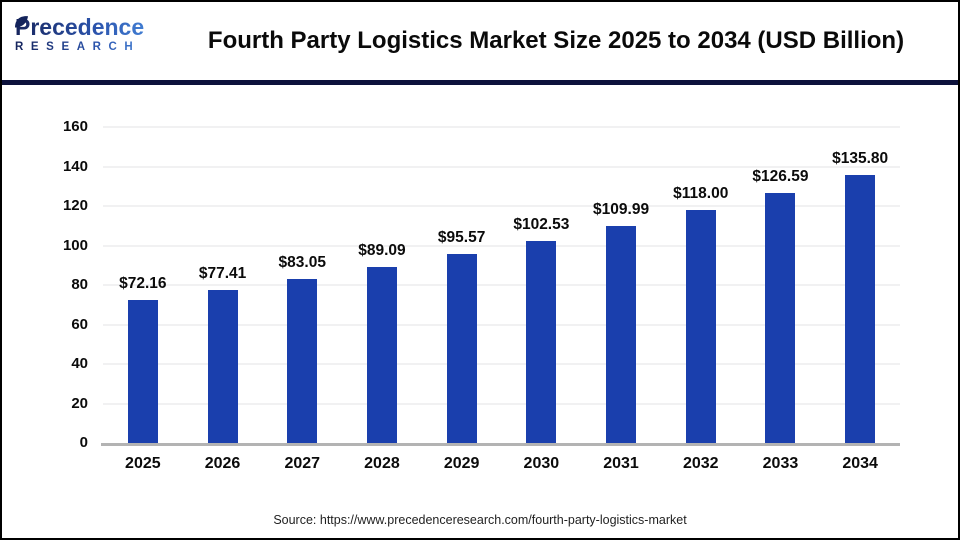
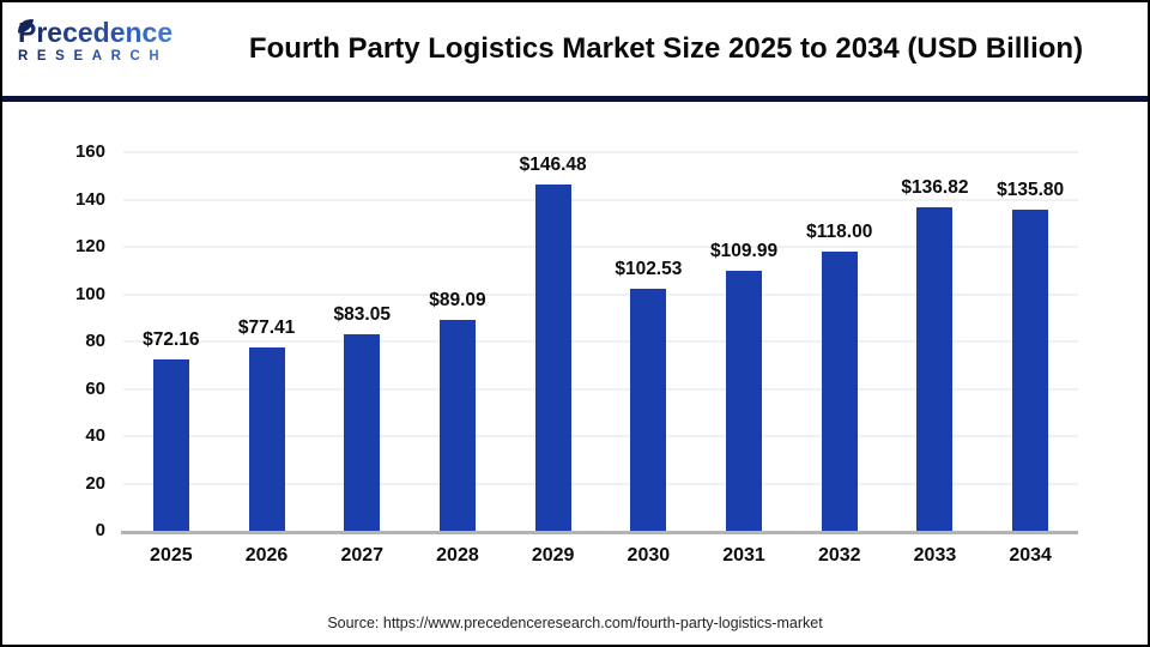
2029: $95.57 -> $146.48
2033: $126.59 -> $136.82
